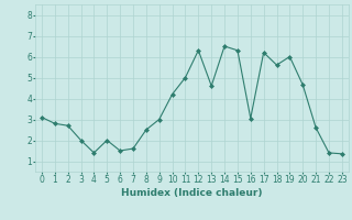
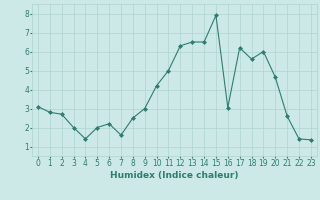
6: 1.5 -> 2.2
13: 4.6 -> 6.5
15: 6.3 -> 7.9
